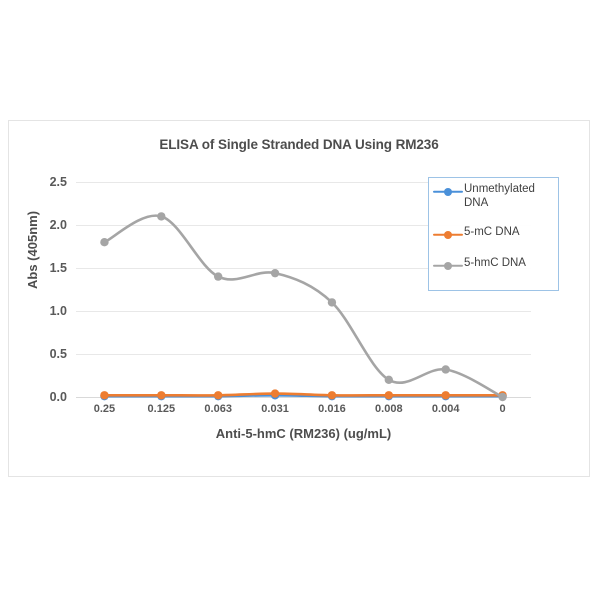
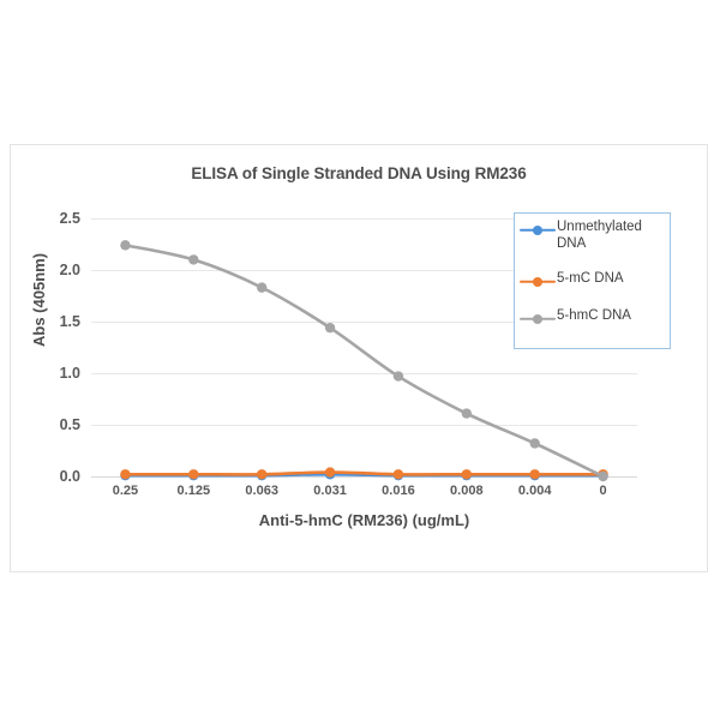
5-hmC DNA/0.25: 1.8 -> 2.2
5-hmC DNA/0.063: 1.4 -> 1.8
5-hmC DNA/0.016: 1.1 -> 1.0
5-hmC DNA/0.008: 0.2 -> 0.6
